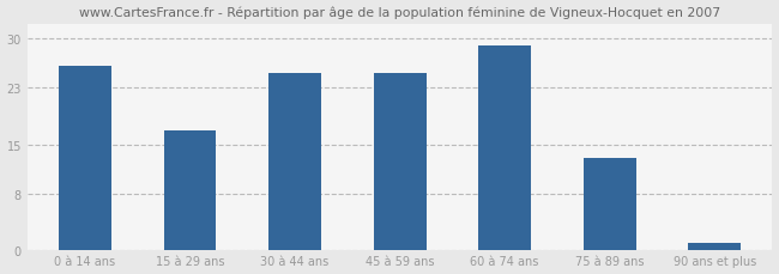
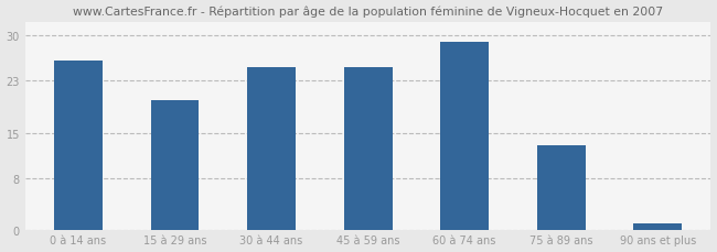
15 à 29 ans: 17 -> 20
